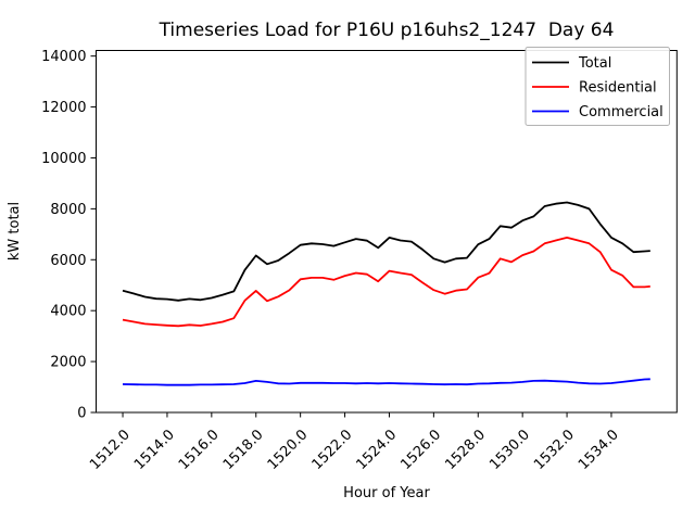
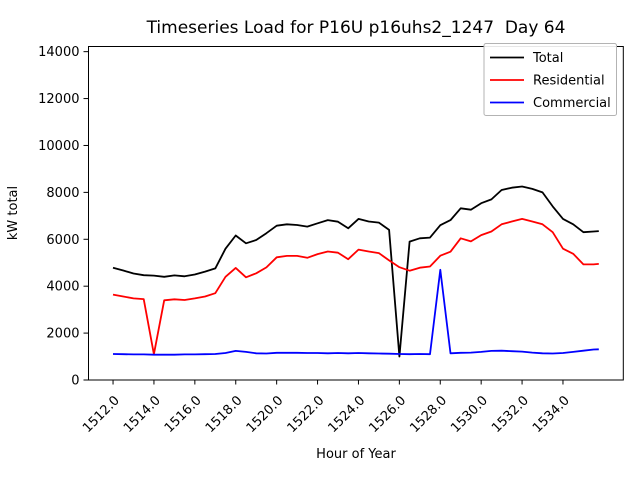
Residential/1514.0: 3400 -> 1100
Total/1526.0: 6000 -> 1000
Commercial/1528.0: 1100 -> 4700
